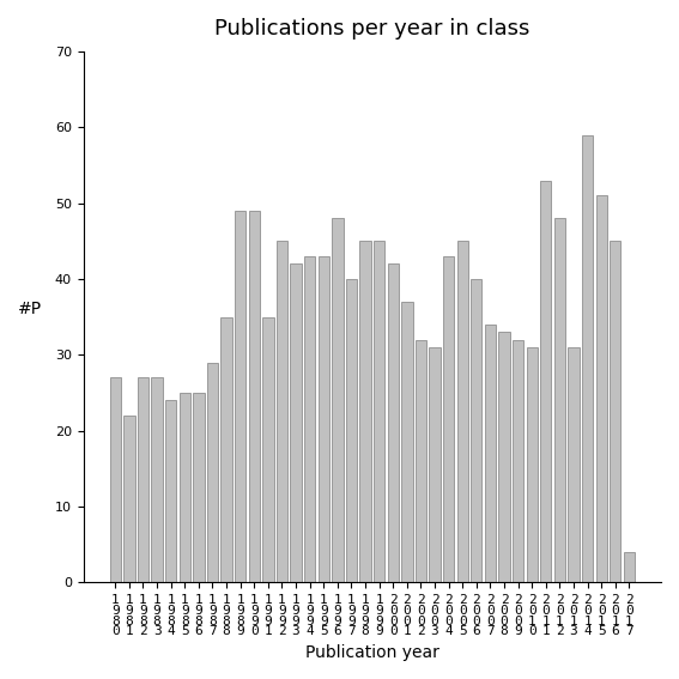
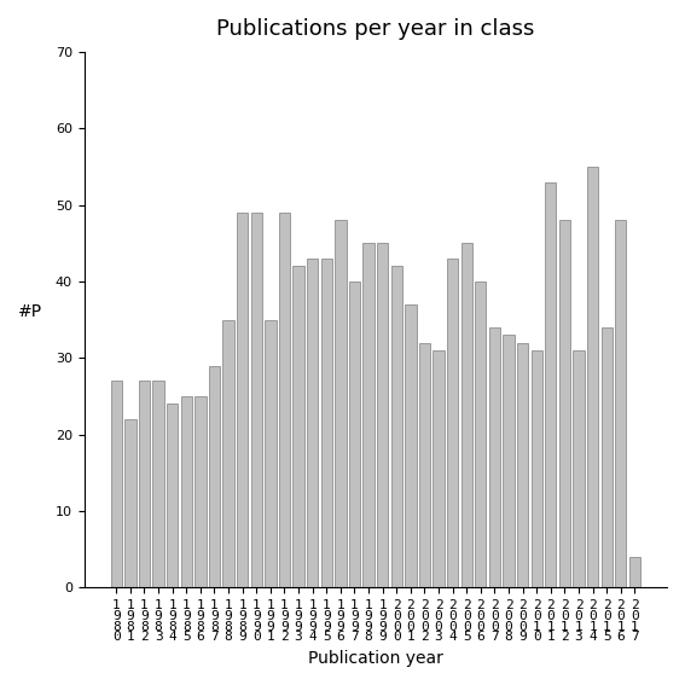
1 9 9 2: 45 -> 49
2 0 1 4: 59 -> 55
2 0 1 5: 51 -> 34
2 0 1 6: 45 -> 48
